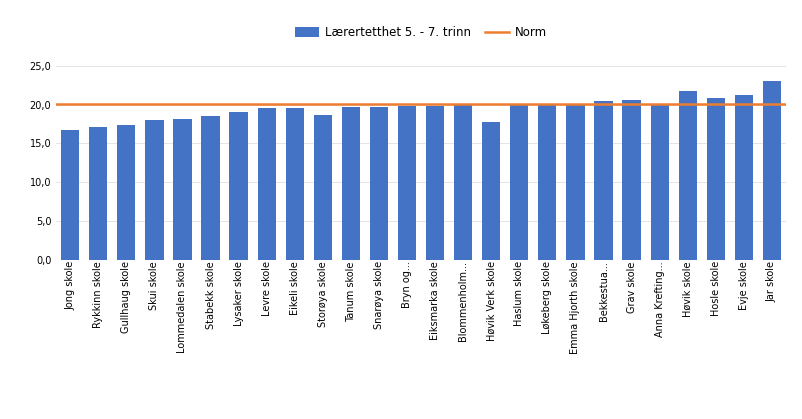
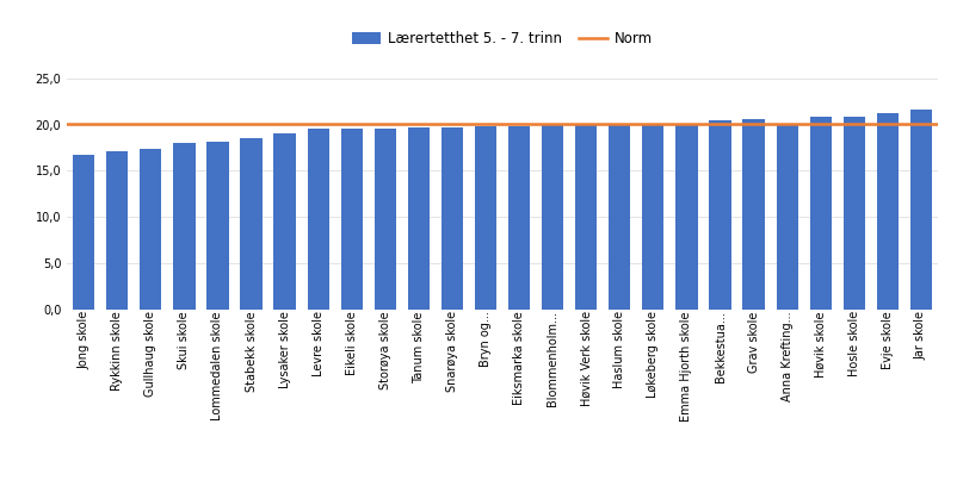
Storøya skole: 18,6 -> 19,5
Høvik Verk skole: 17,8 -> 19,9
Høvik skole: 21,8 -> 20,8
Jar skole: 23,0 -> 21,6
